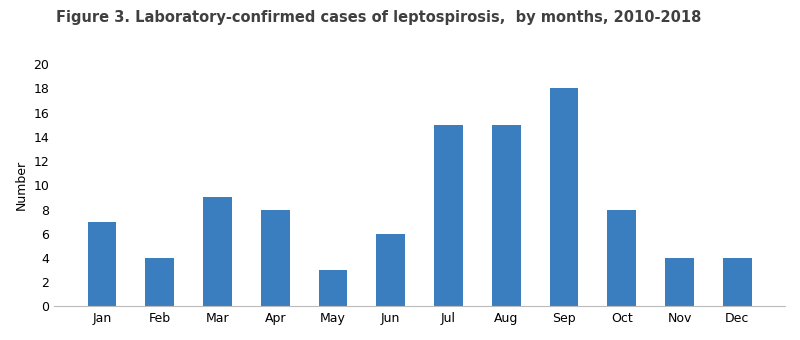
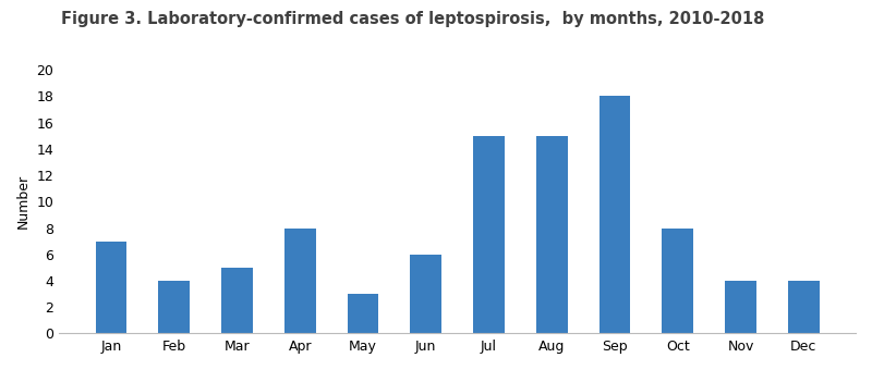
Mar: 9 -> 5
